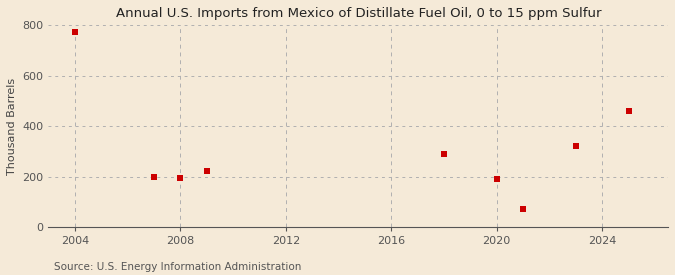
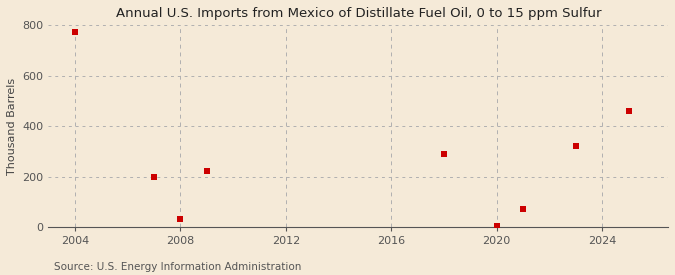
2008: 195 -> 30
2020: 190 -> 3
